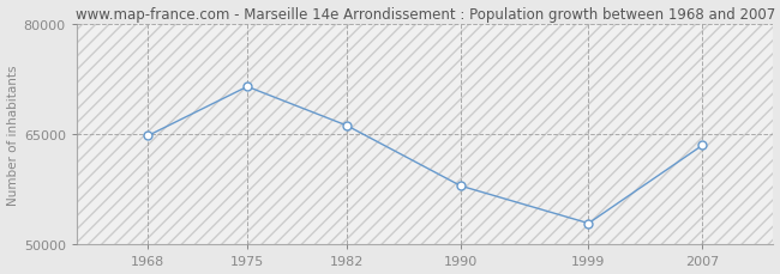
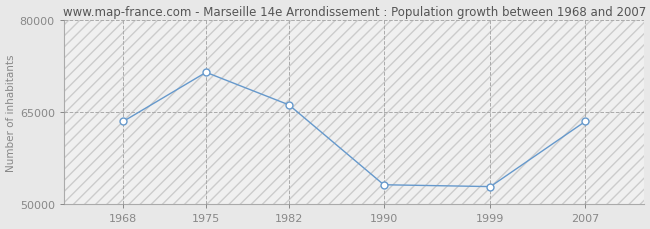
1968: 64800 -> 63500
1990: 58000 -> 53200
